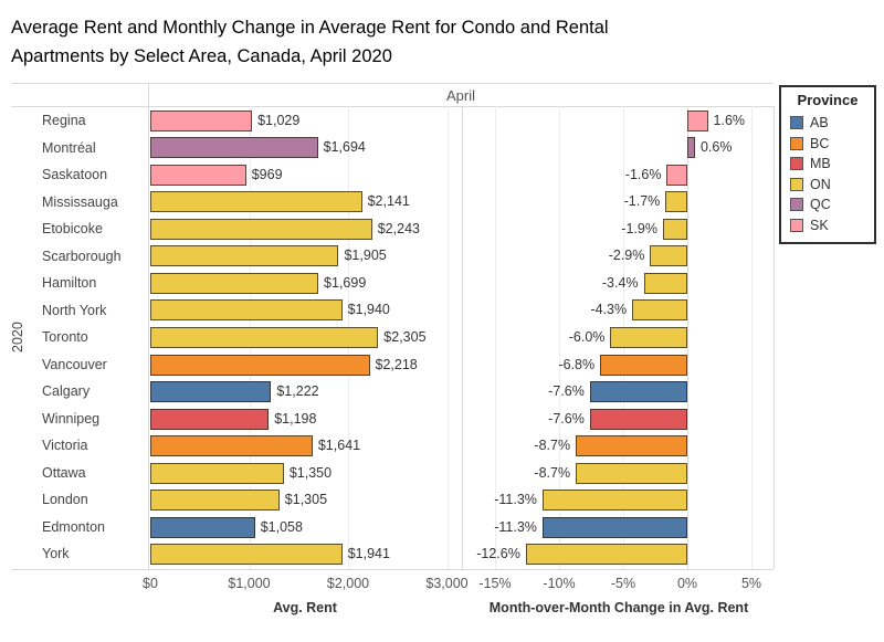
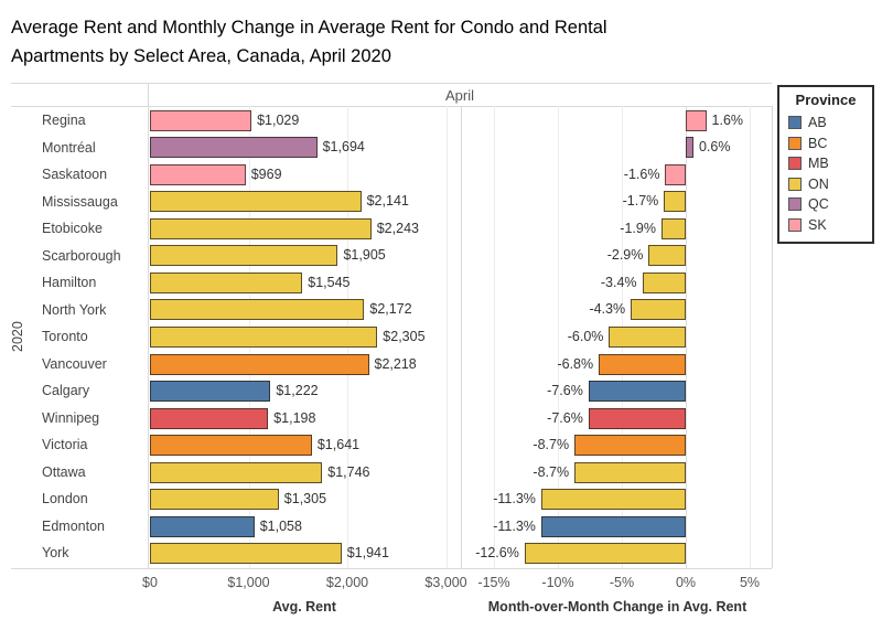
Avg. Rent/Hamilton: $1,699 -> $1,545
Avg. Rent/North York: $1,940 -> $2,172
Avg. Rent/Ottawa: $1,350 -> $1,746
